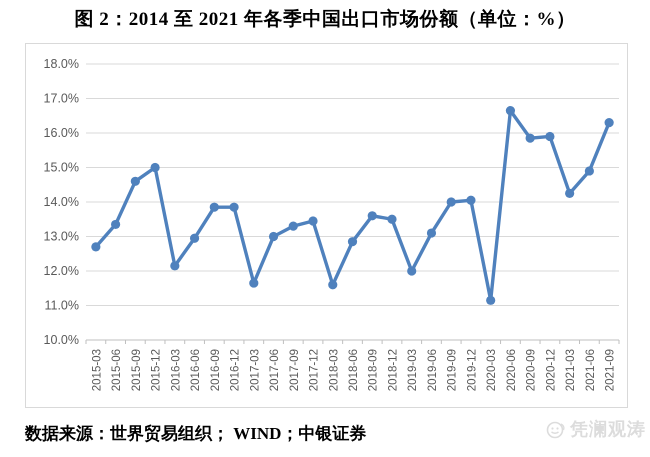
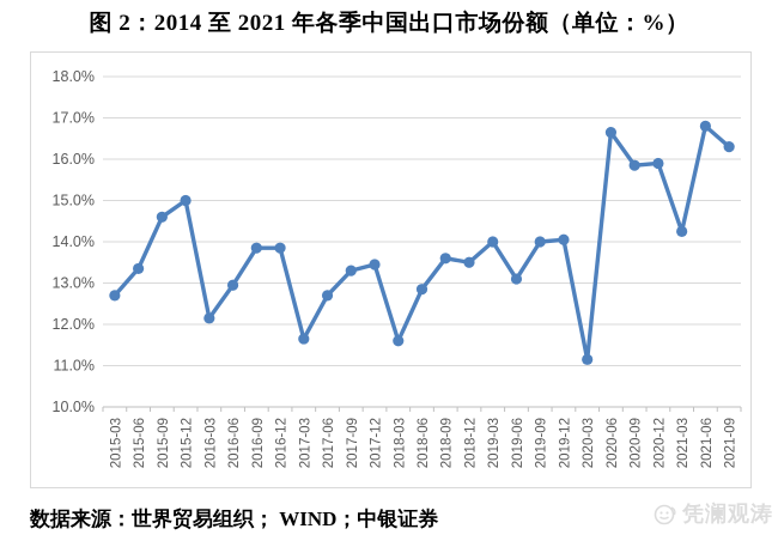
2017-06: 13.0% -> 12.7%
2019-03: 12.0% -> 14.0%
2021-06: 14.9% -> 16.8%
